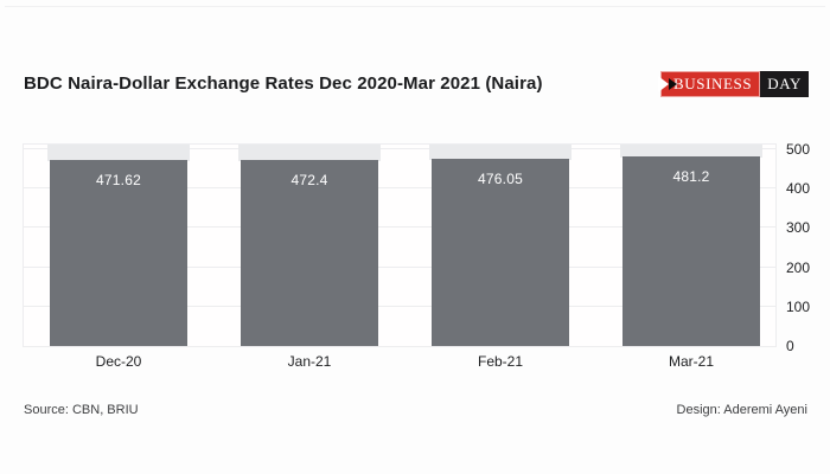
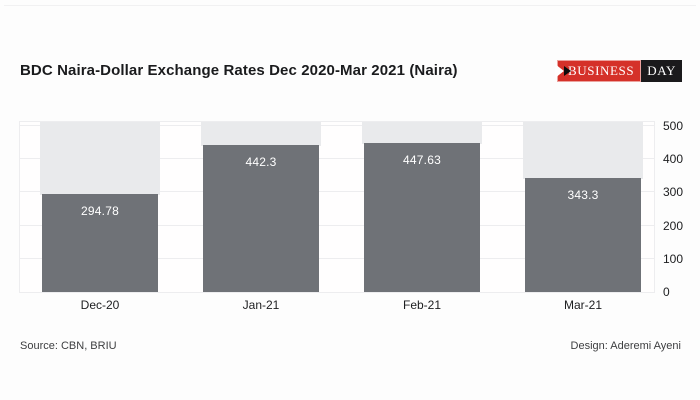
Dec-20: 471.62 -> 294.78
Jan-21: 472.4 -> 442.3
Feb-21: 476.05 -> 447.63
Mar-21: 481.2 -> 343.3
